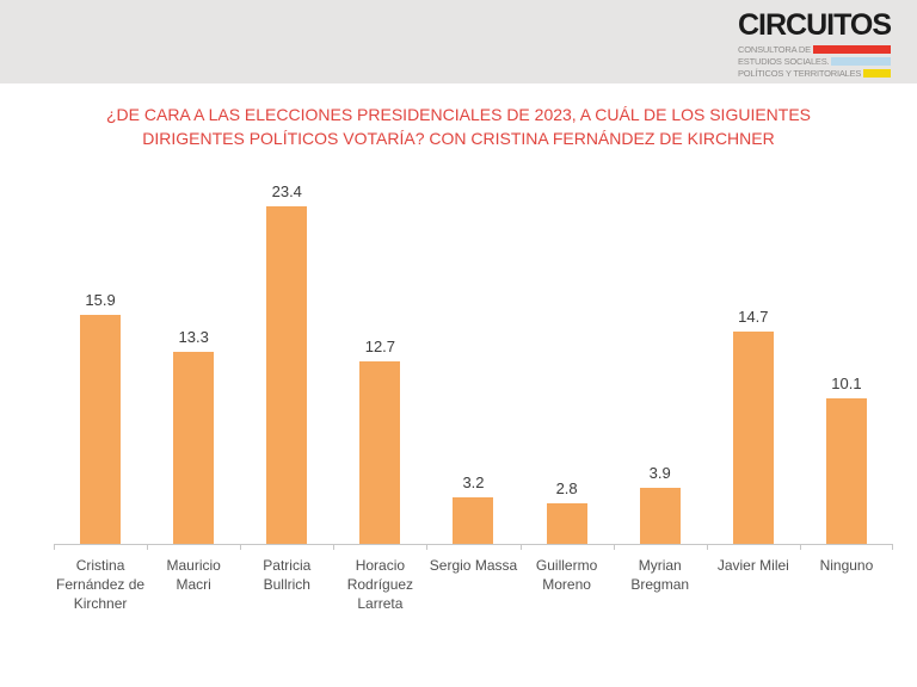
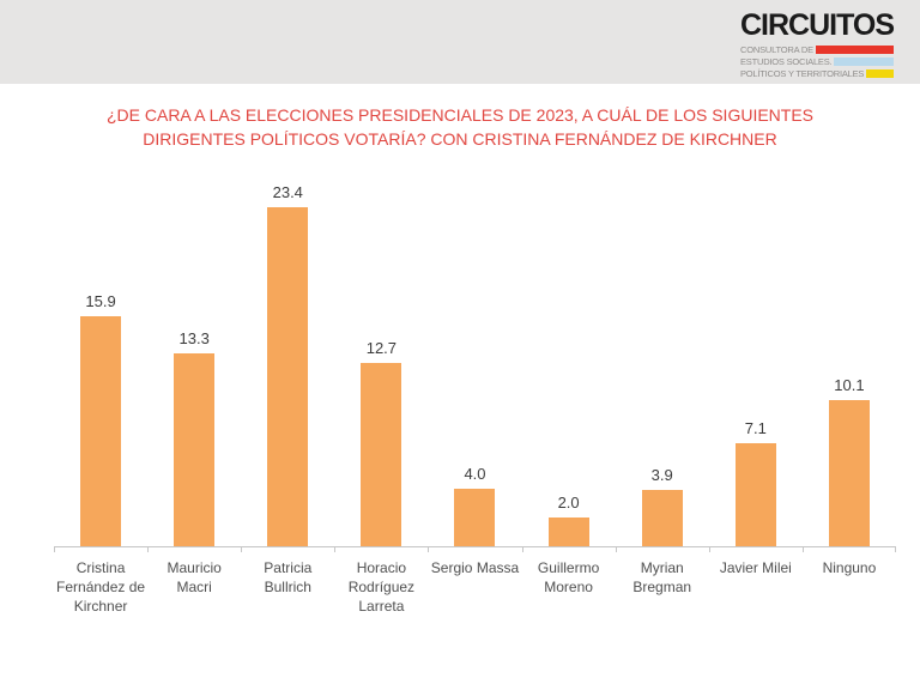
Sergio Massa: 3.2 -> 4.0
Guillermo Moreno: 2.8 -> 2.0
Javier Milei: 14.7 -> 7.1
